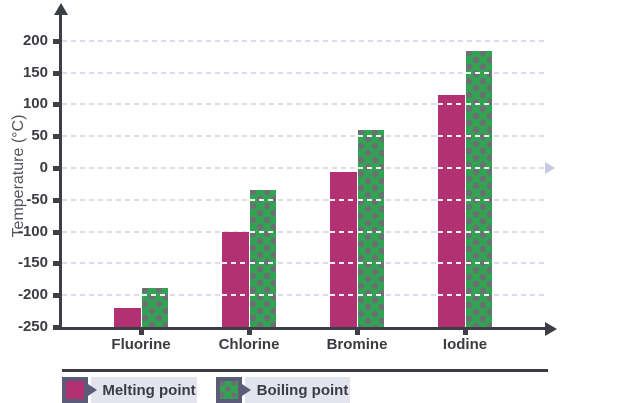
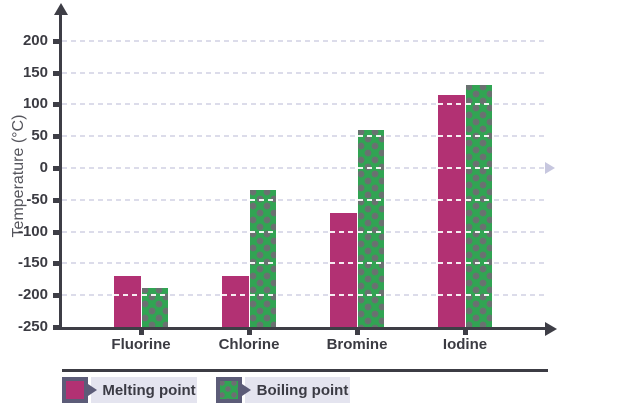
Melting point/Fluorine: -220 -> -170
Melting point/Chlorine: -100 -> -170
Melting point/Bromine: -10 -> -70
Boiling point/Iodine: 180 -> 130
